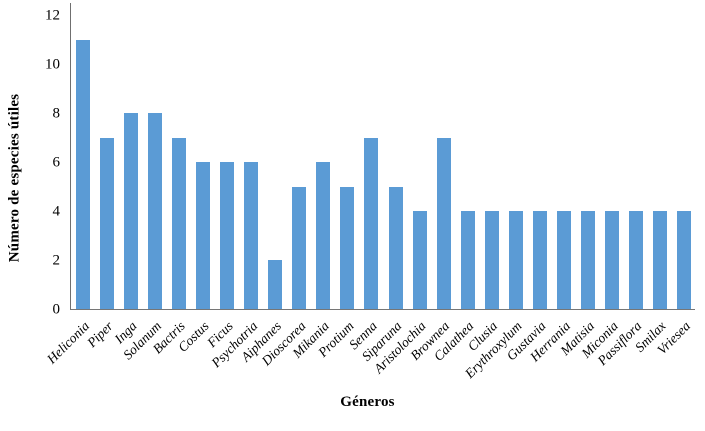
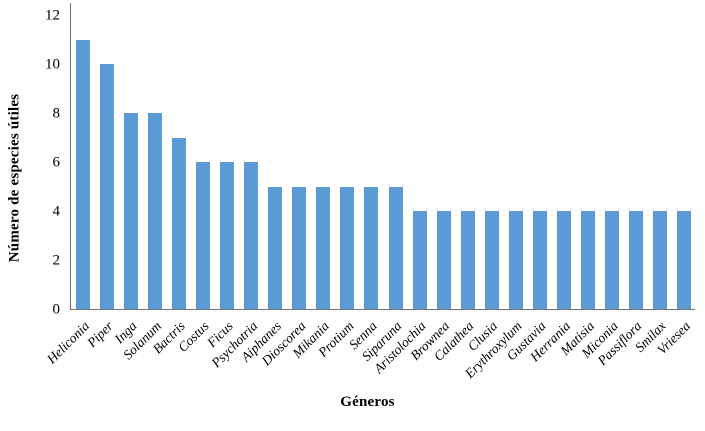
Piper: 7 -> 10
Aiphanes: 2 -> 5
Mikania: 6 -> 5
Senna: 7 -> 5
Brownea: 7 -> 4
